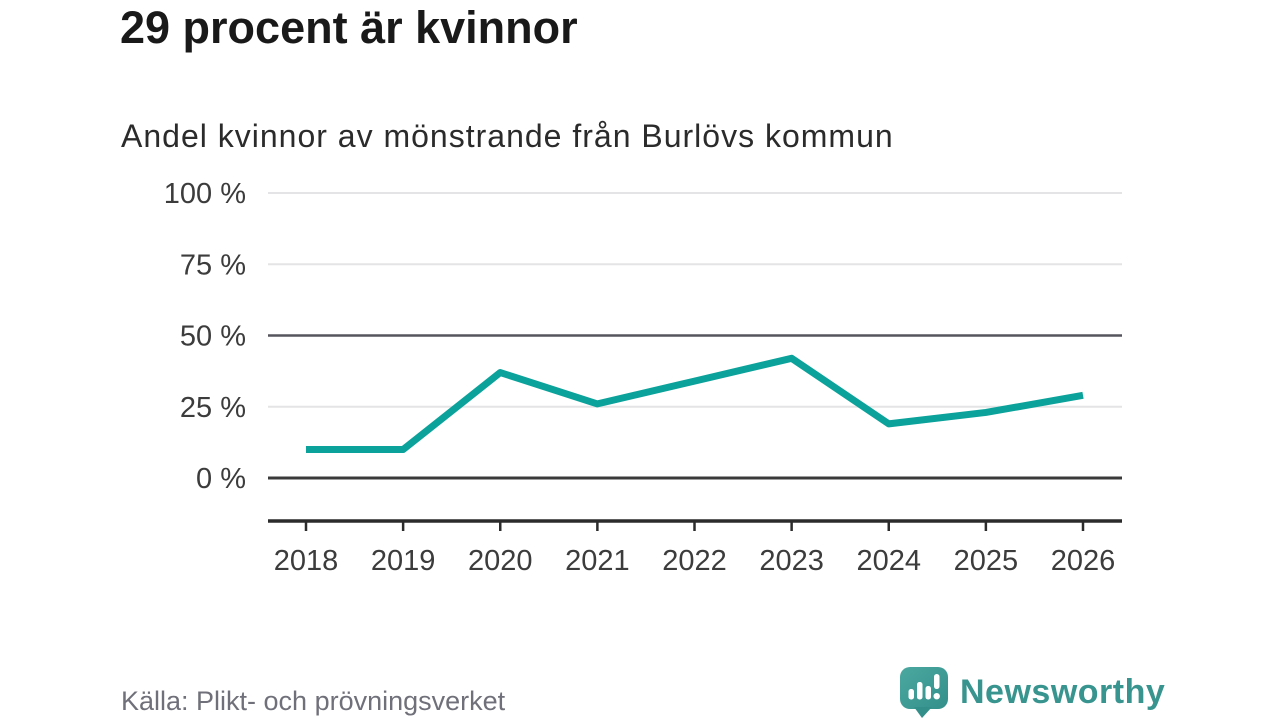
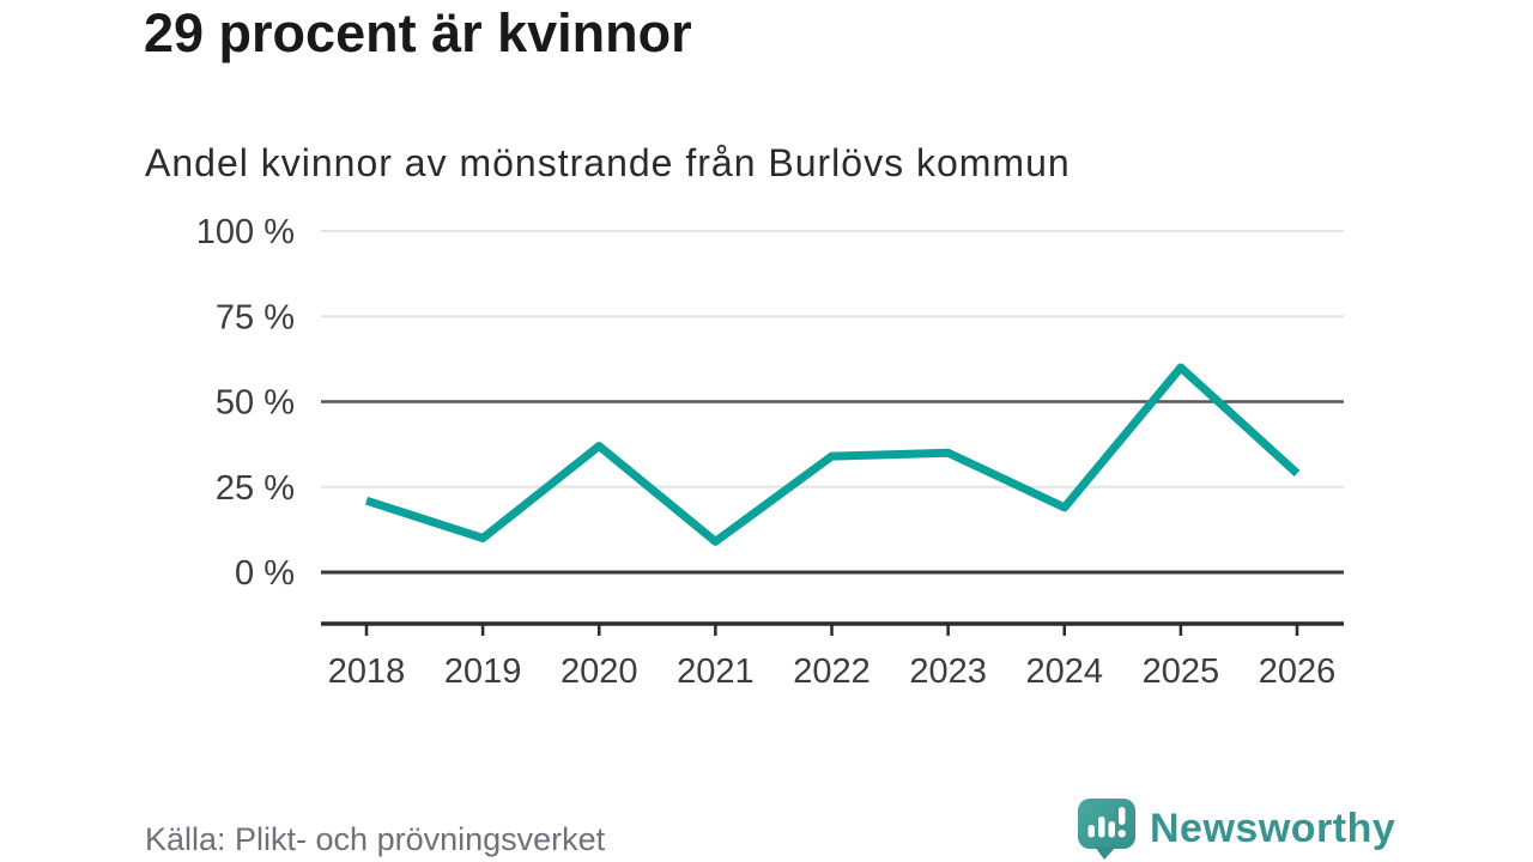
2018: 10% -> 21%
2021: 26% -> 9%
2023: 42% -> 35%
2025: 23% -> 60%
